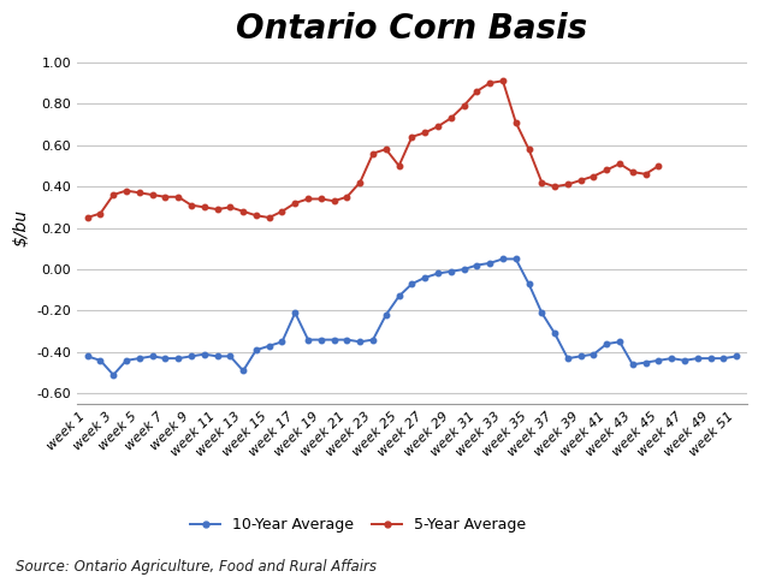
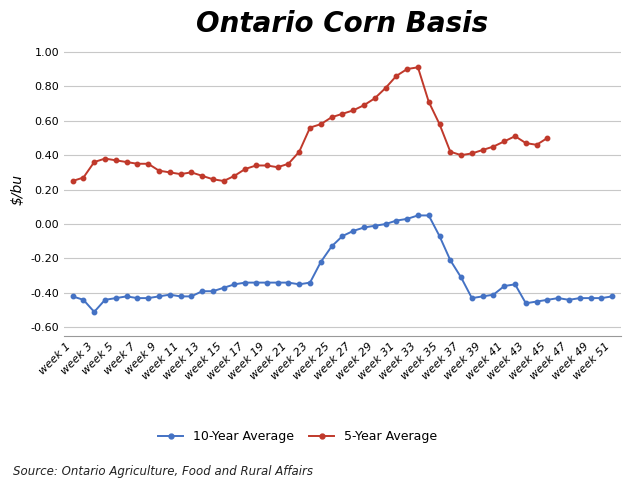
10-Year Average/week 13: -0.49 -> -0.39
10-Year Average/week 17: -0.21 -> -0.34
5-Year Average/week 25: 0.50 -> 0.62
